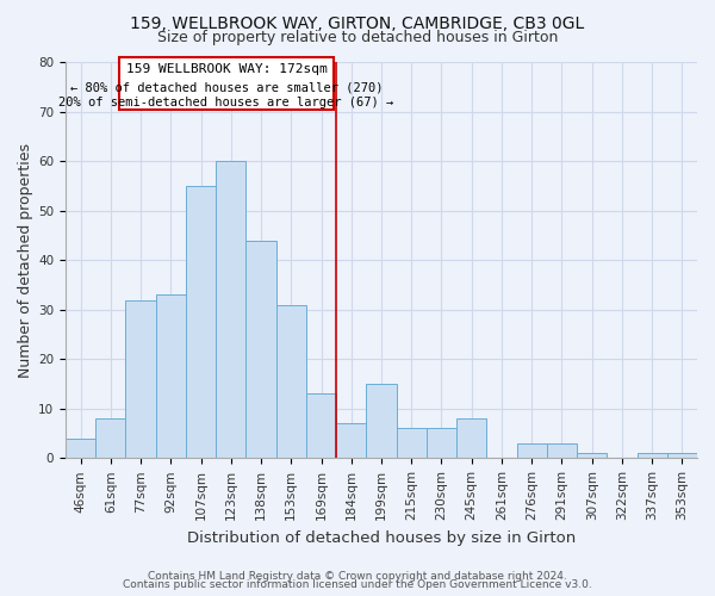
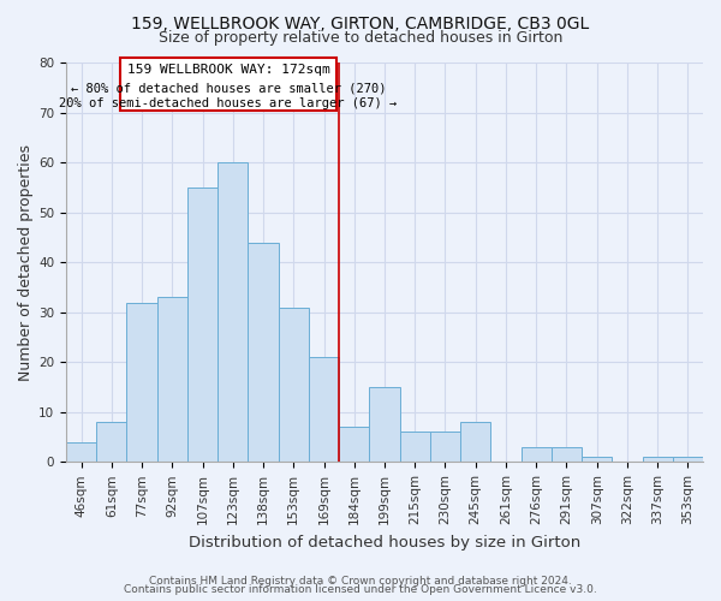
169sqm: 13 -> 21
